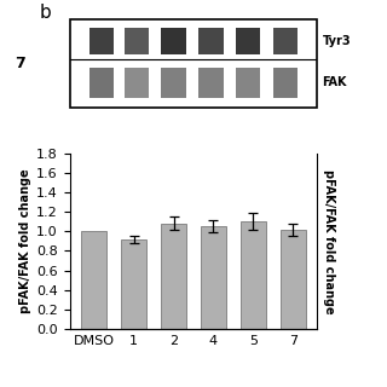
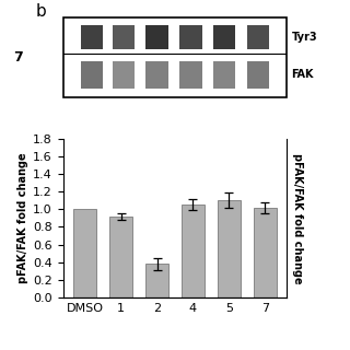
2: 1.08 -> 0.38
